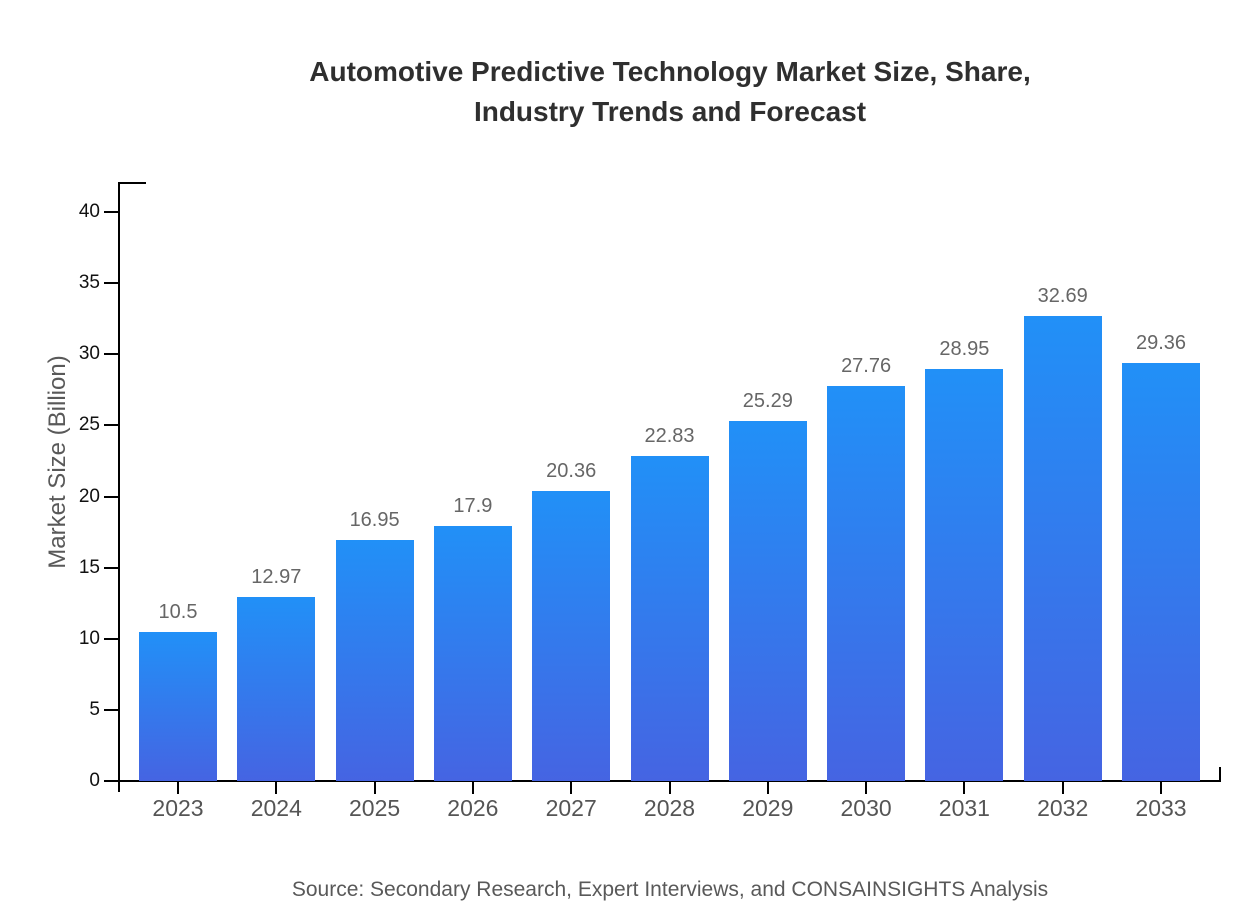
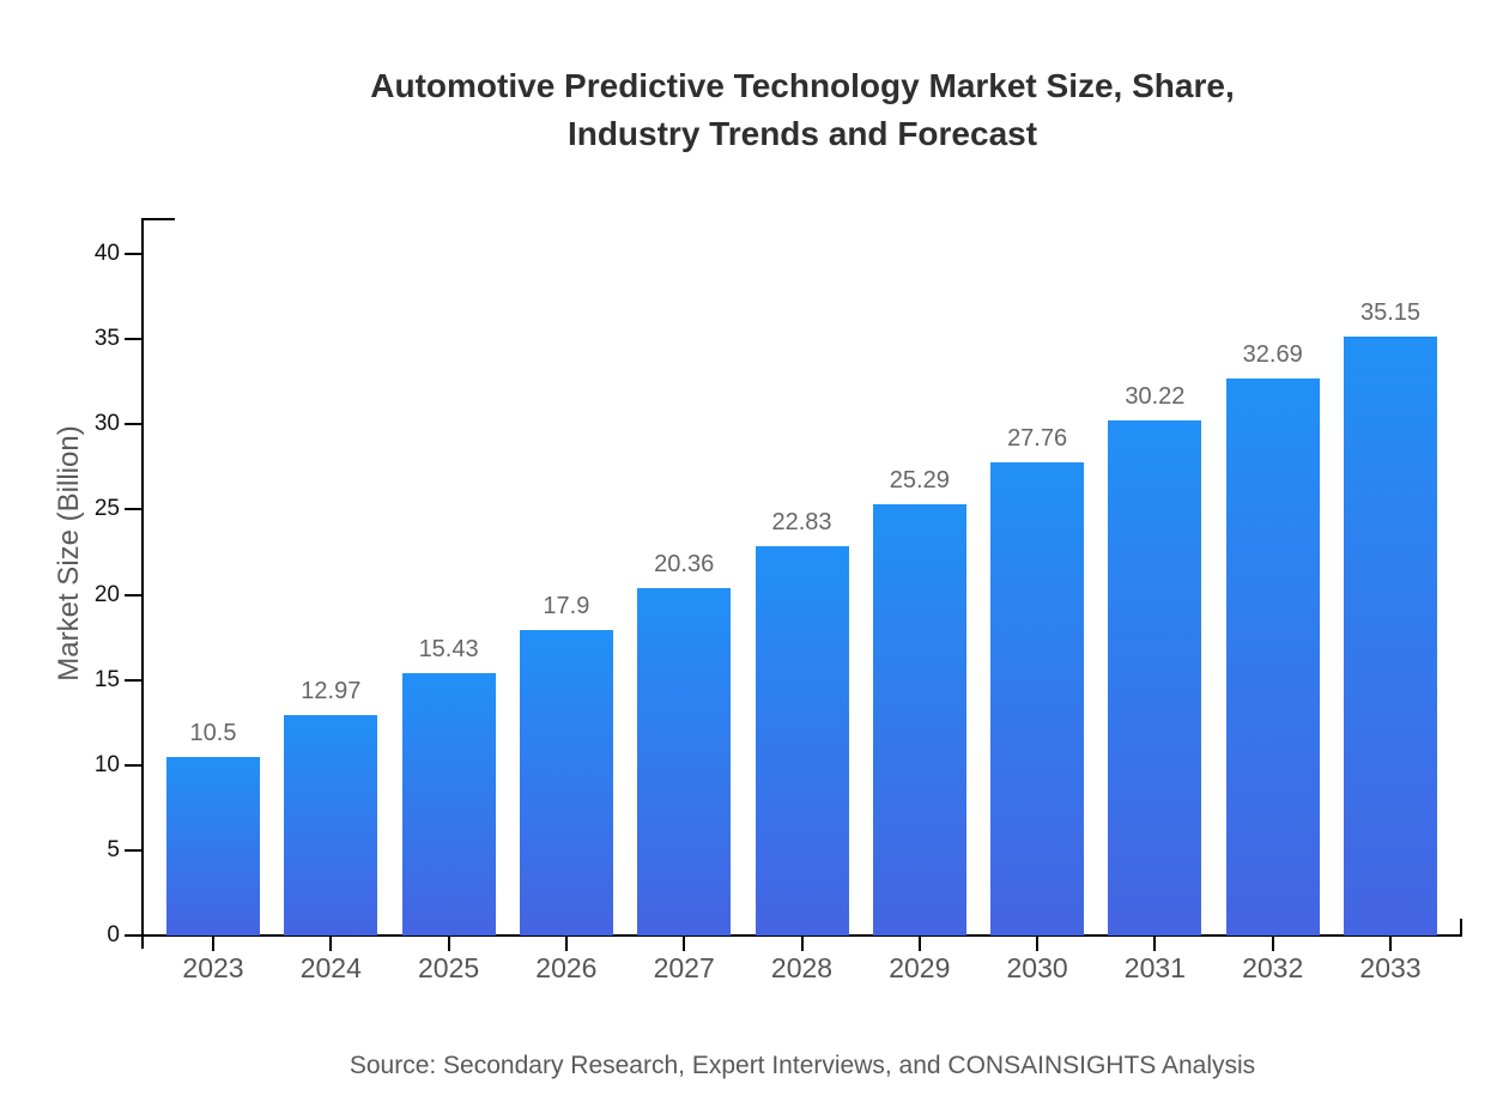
2025: 16.95 -> 15.43
2031: 28.95 -> 30.22
2033: 29.36 -> 35.15
